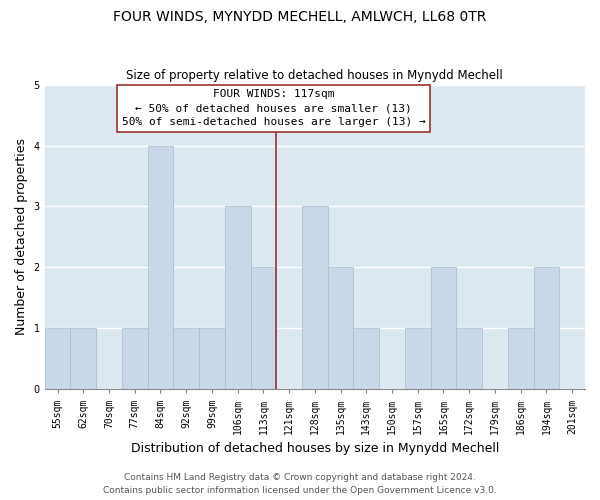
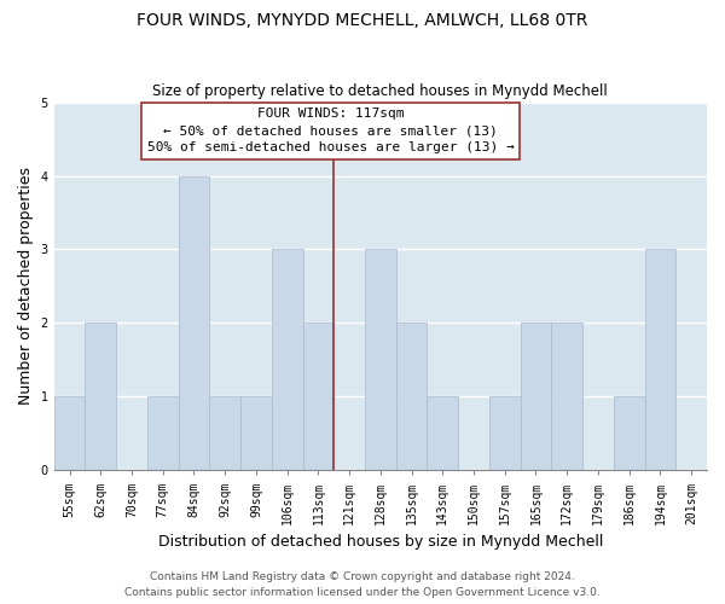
62sqm: 1 -> 2
172sqm: 1 -> 2
194sqm: 2 -> 3
